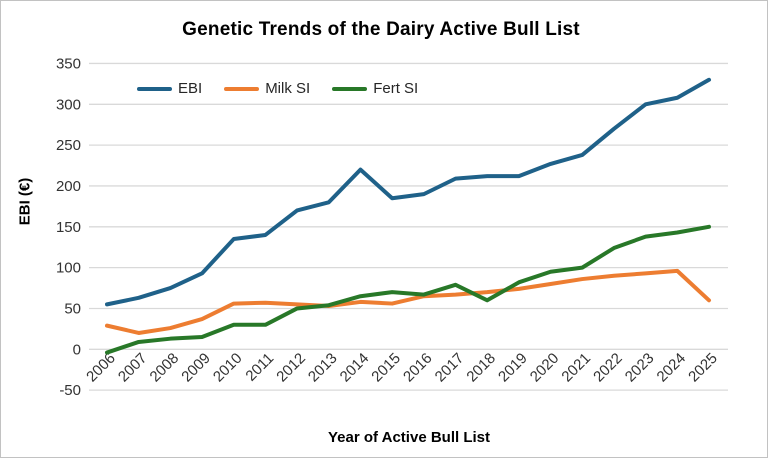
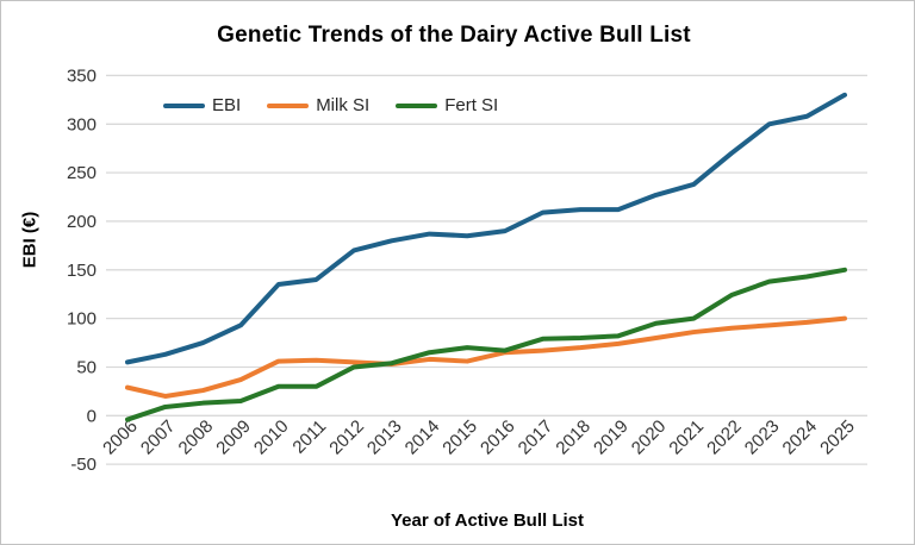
EBI/2014: 220 -> 190
Fert SI/2018: 60 -> 80
Milk SI/2025: 60 -> 100
